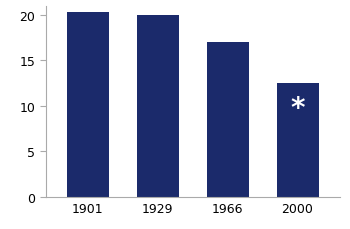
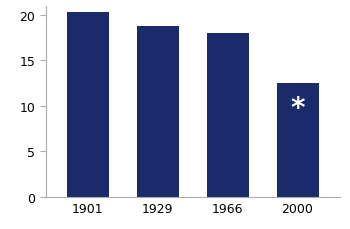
1929: 20.0 -> 18.8
1966: 17.0 -> 18.0
